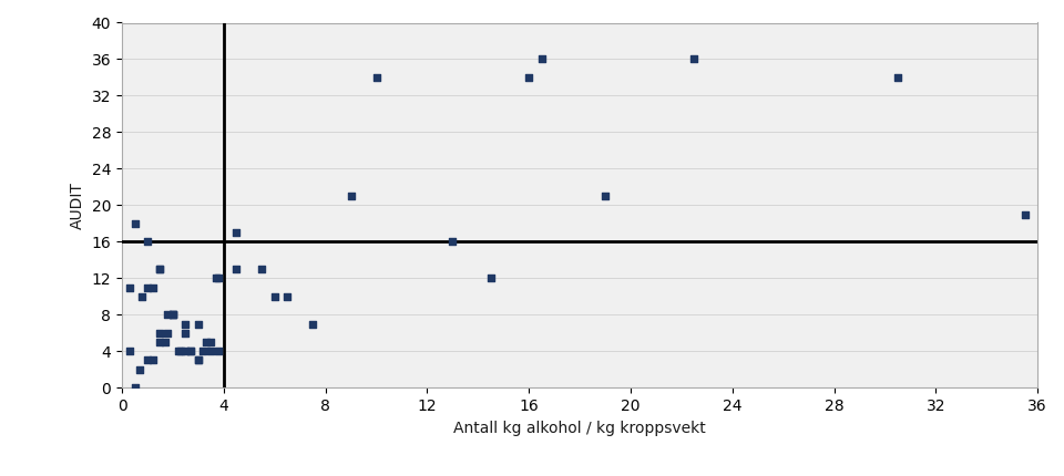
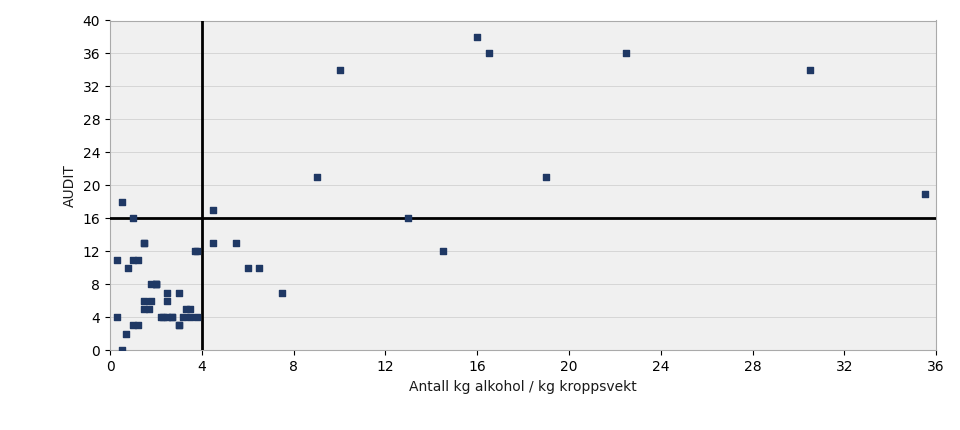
16: 34 -> 38
